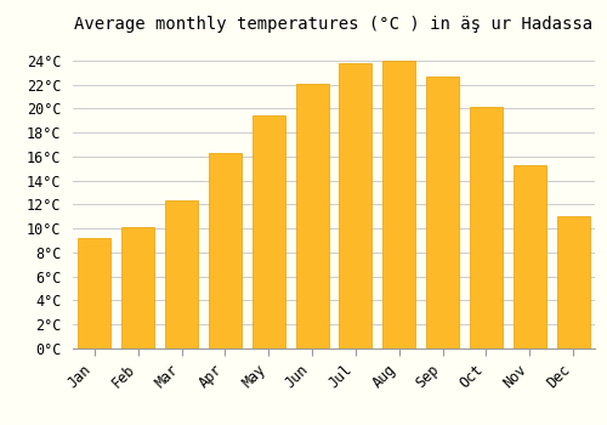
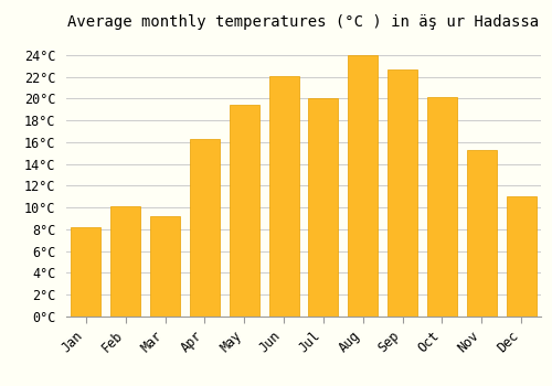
Jan: 9.2°C -> 8.2°C
Mar: 12.3°C -> 9.2°C
Jul: 23.8°C -> 20.0°C
